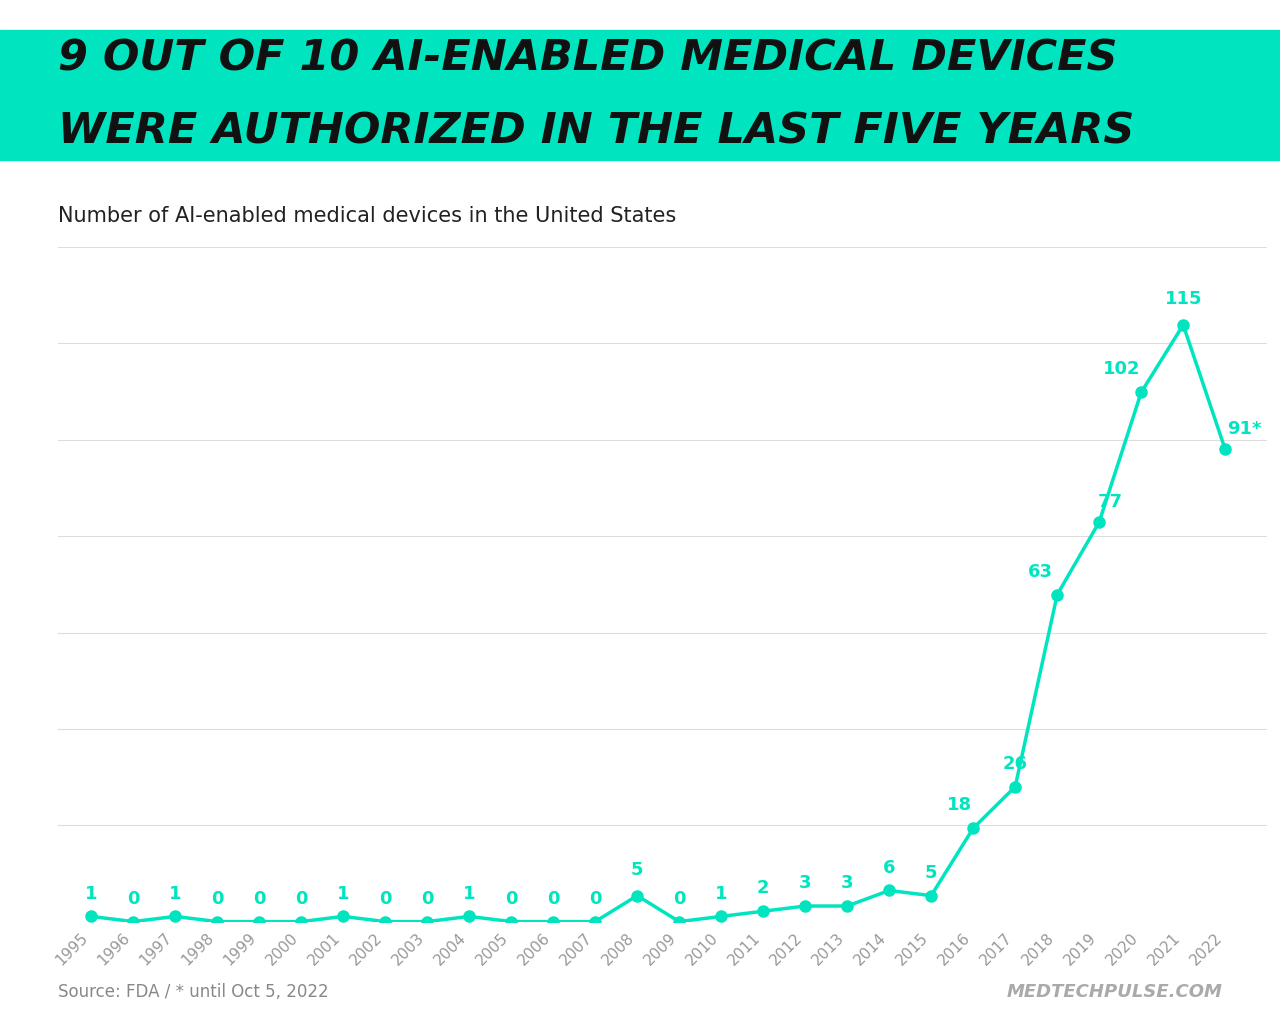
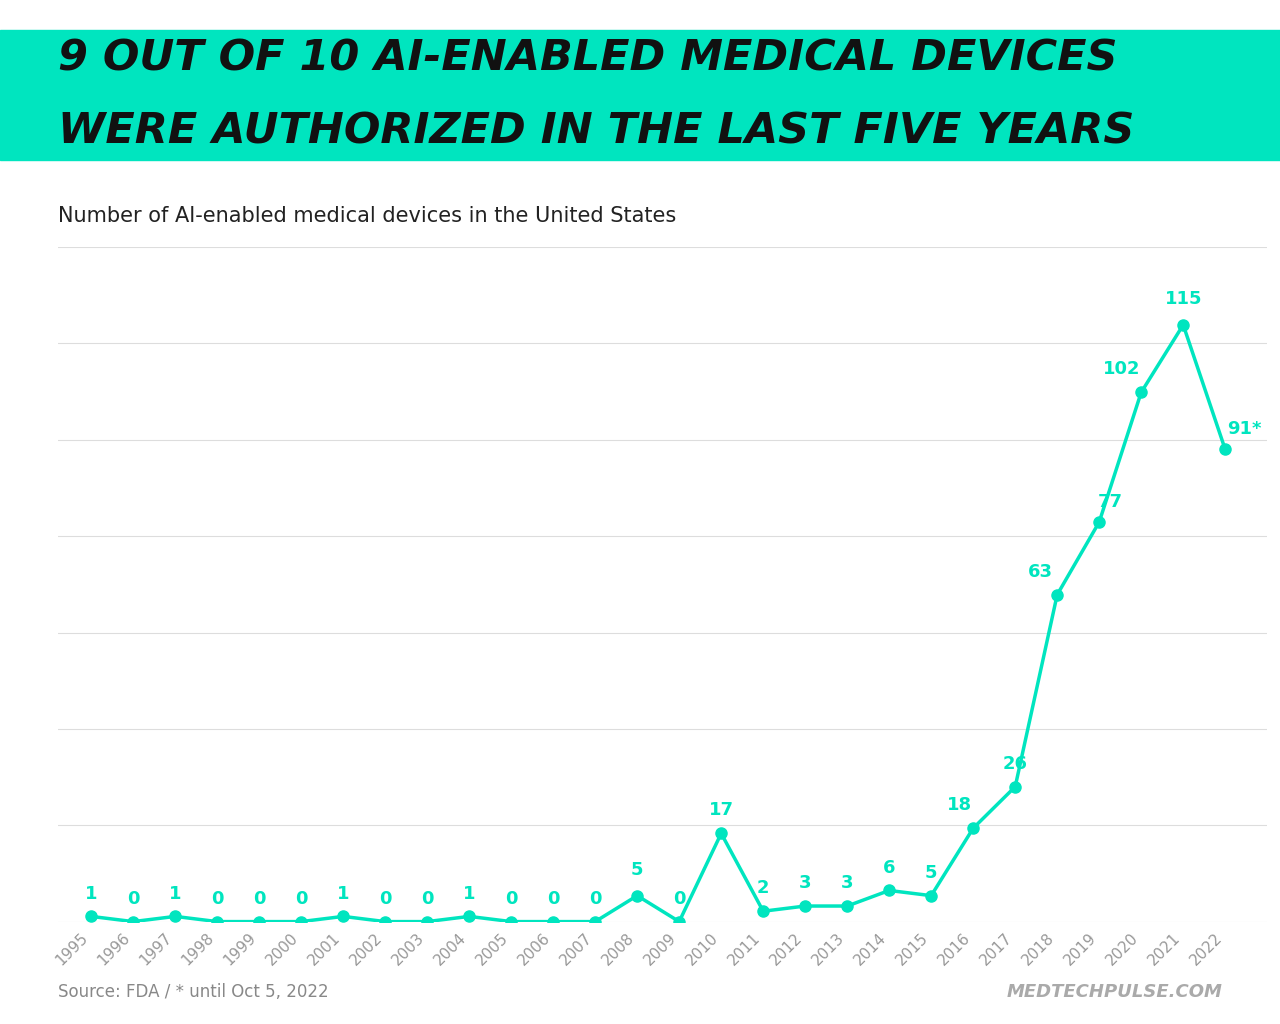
2010: 1 -> 17
